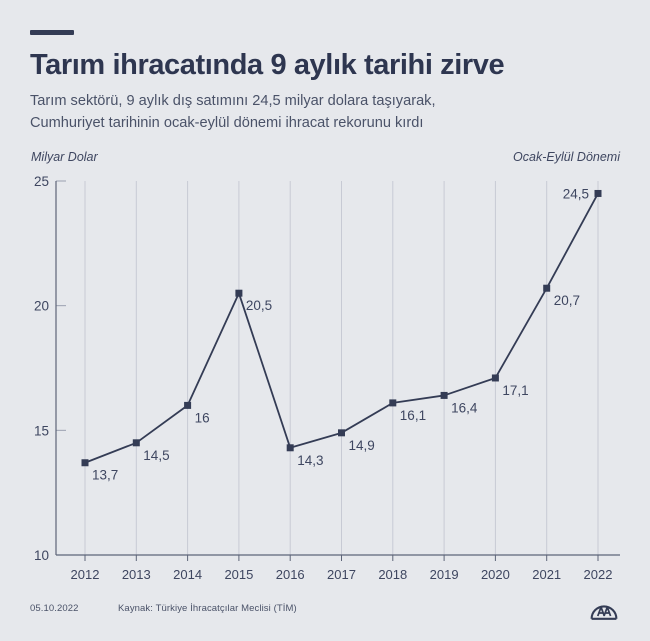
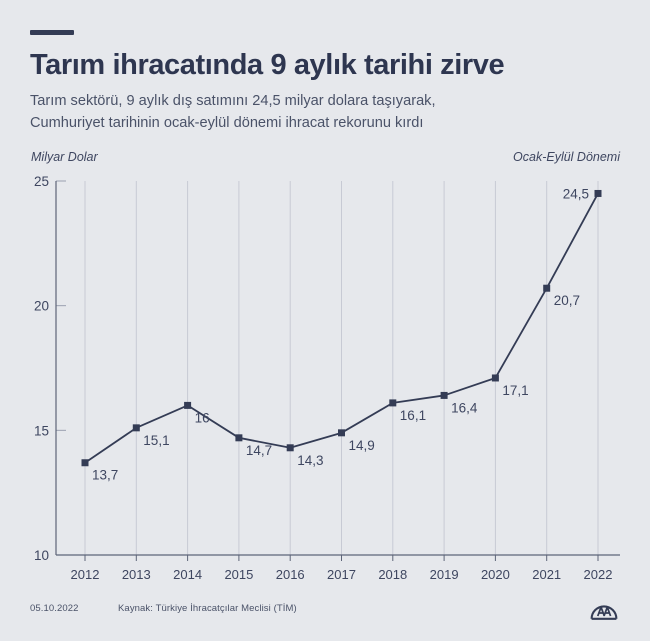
2013: 14,5 -> 15,1
2015: 20,5 -> 14,7
